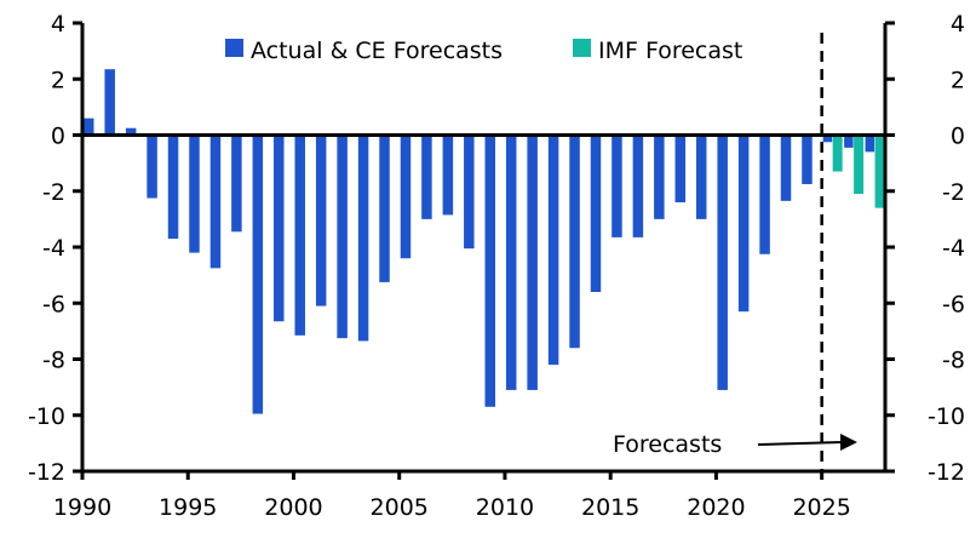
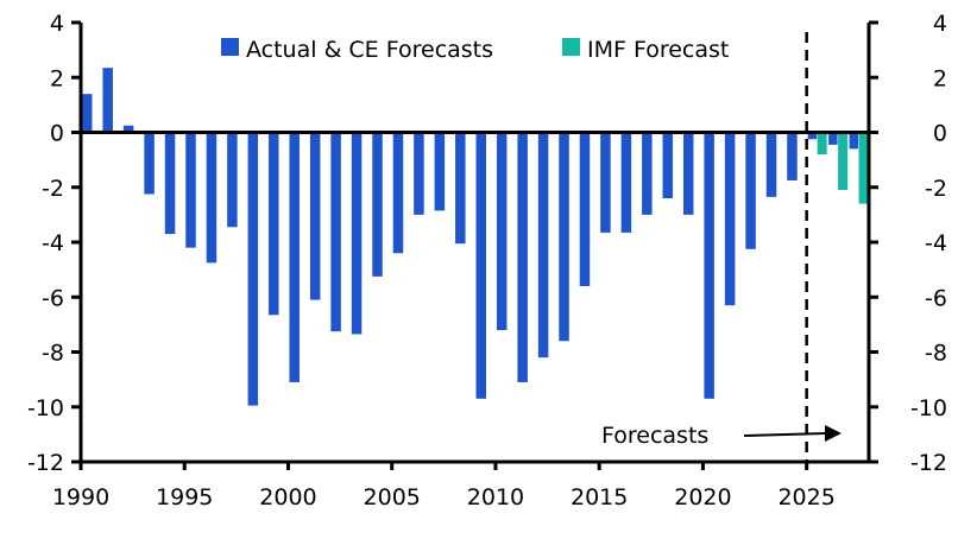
Actual & CE Forecasts/1990: 0.6 -> 1.4
Actual & CE Forecasts/2000: -7.2 -> -9.1
Actual & CE Forecasts/2010: -9.1 -> -7.2
Actual & CE Forecasts/2020: -9.1 -> -9.7
IMF Forecast/2025: -1.3 -> -0.8
